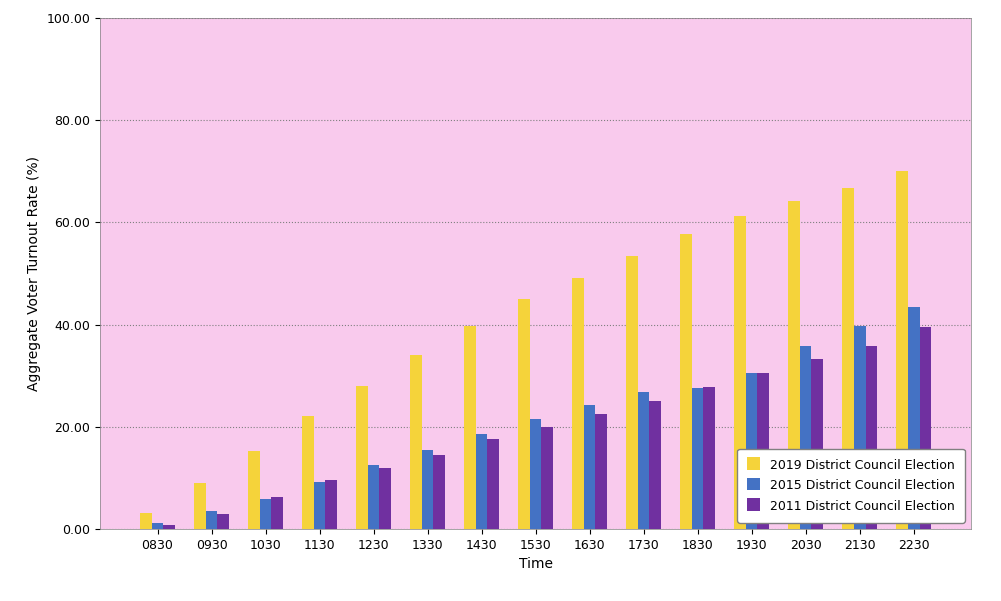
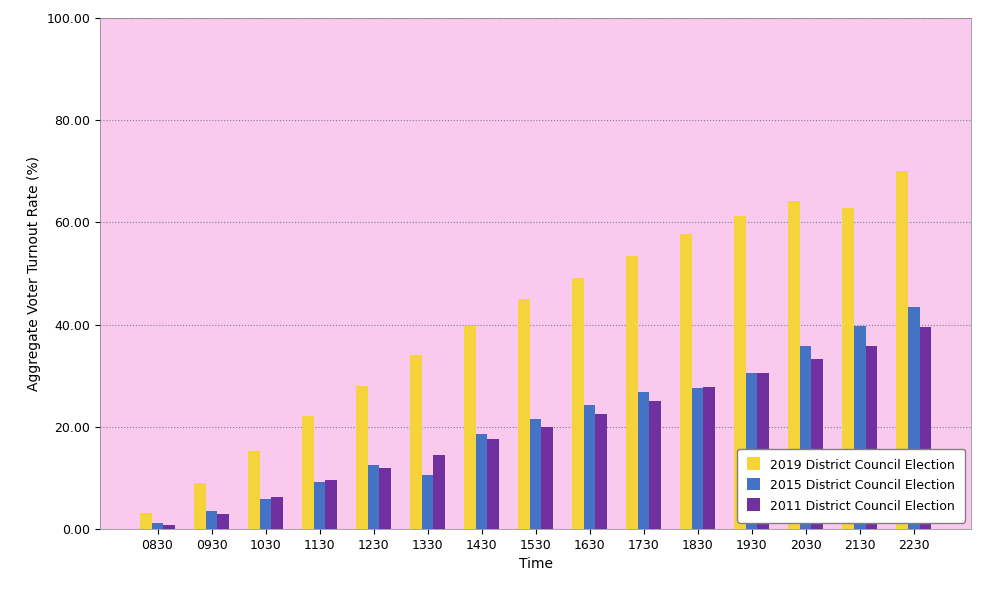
2015 District Council Election/1330: 15.5 -> 10.6
2019 District Council Election/2130: 66.8 -> 62.8
